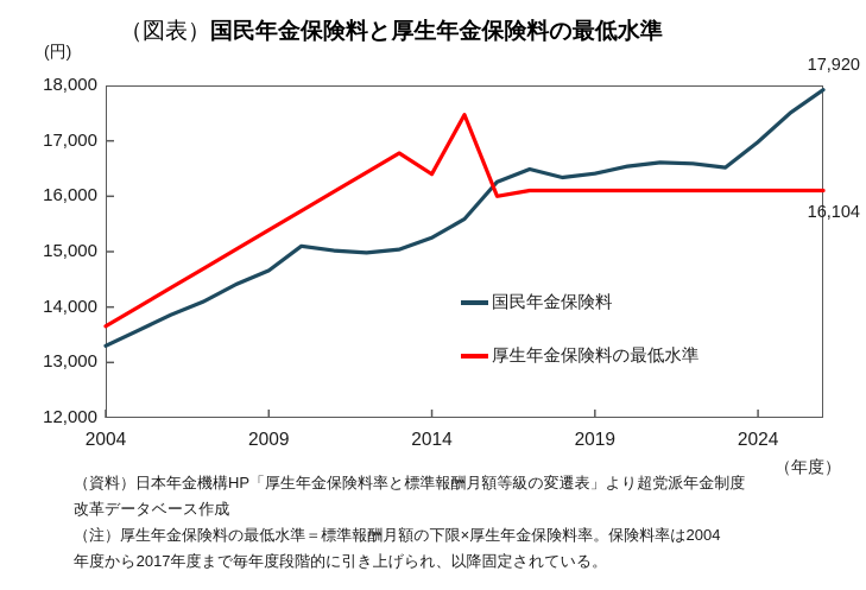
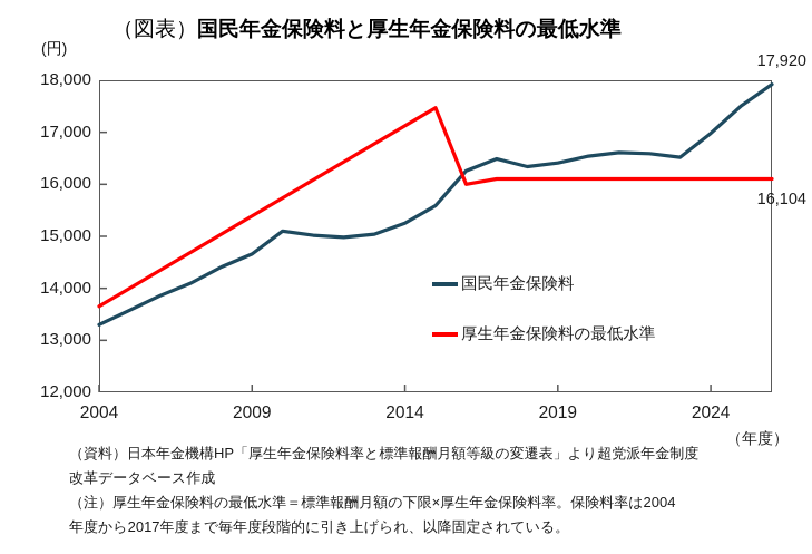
厚生年金保険料の最低水準/2014: 16400 -> 17100
